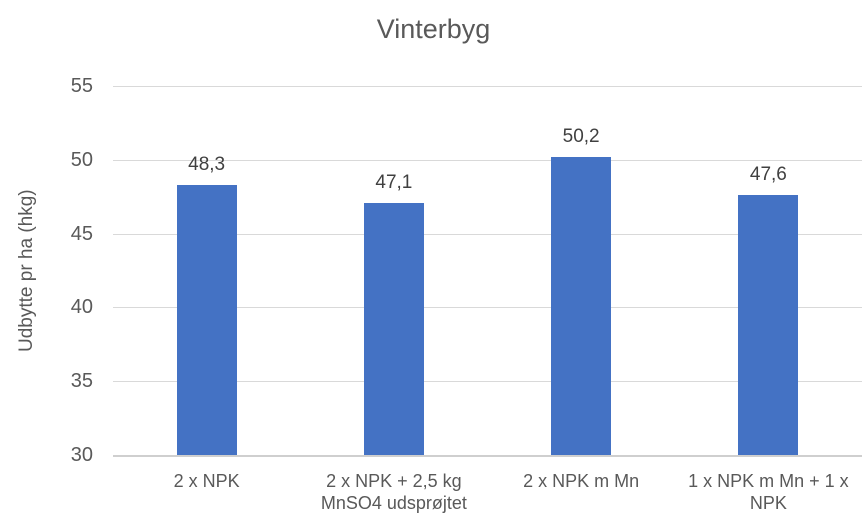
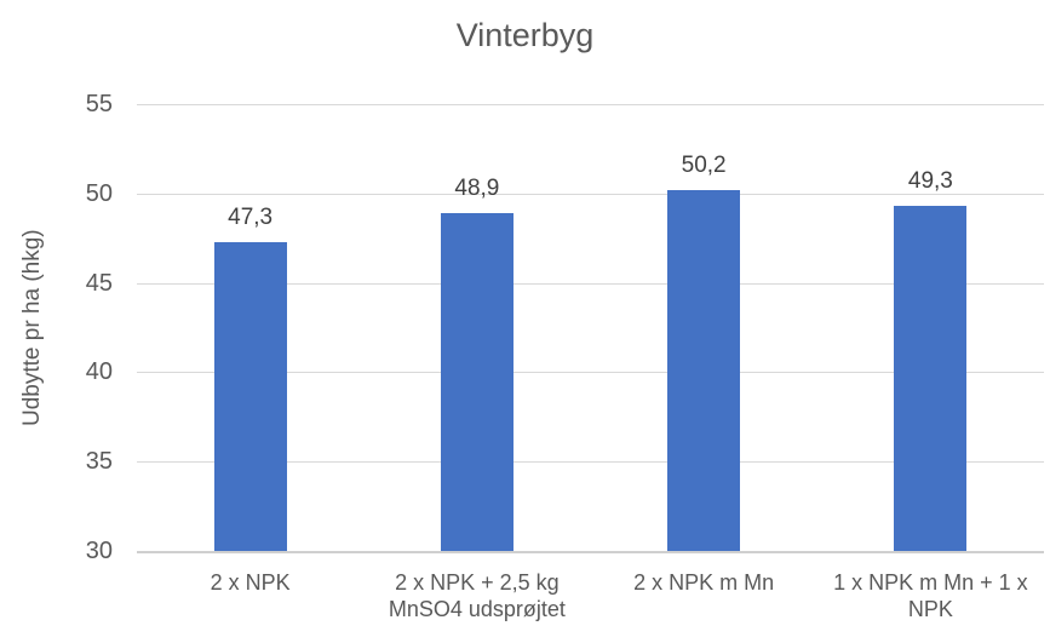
2 x NPK: 48,3 -> 47,3
2 x NPK + 2,5 kg MnSO4 udsprøjtet: 47,1 -> 48,9
1 x NPK m Mn + 1 x NPK: 47,6 -> 49,3
